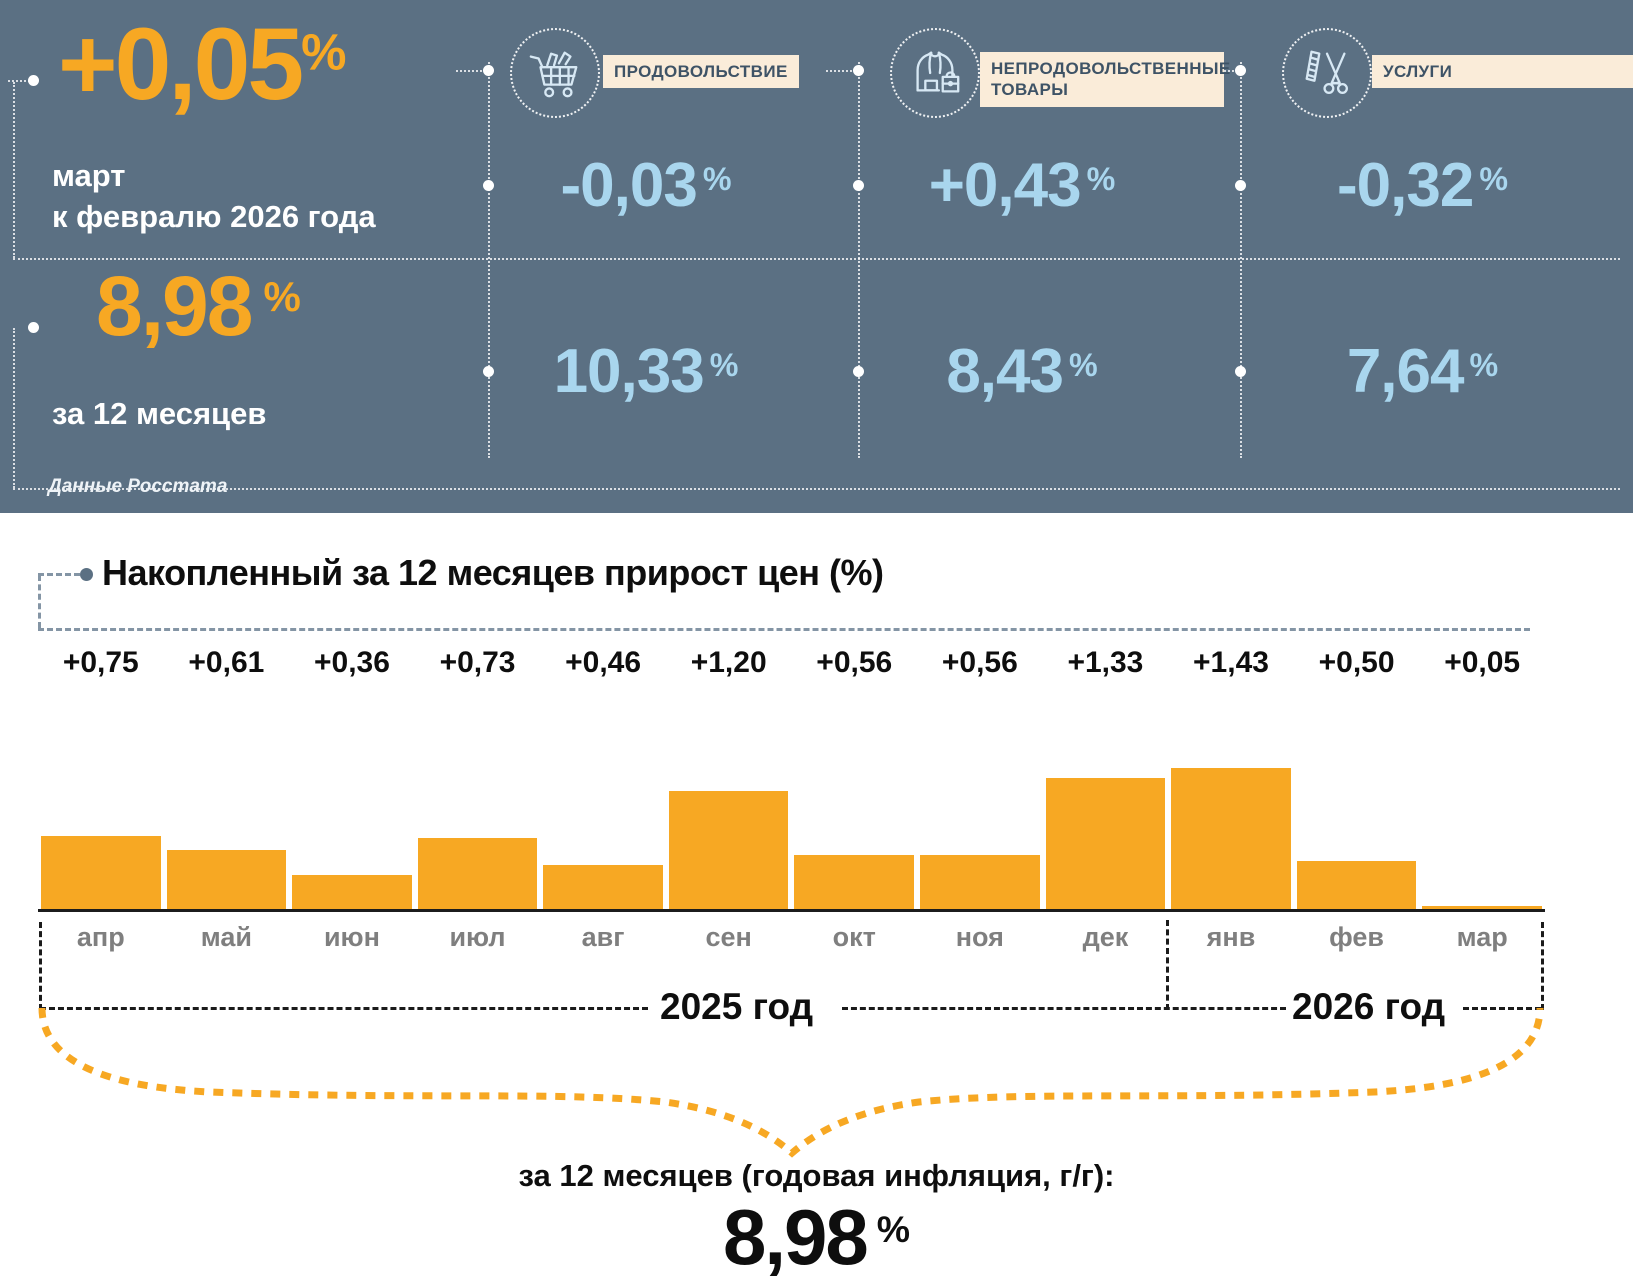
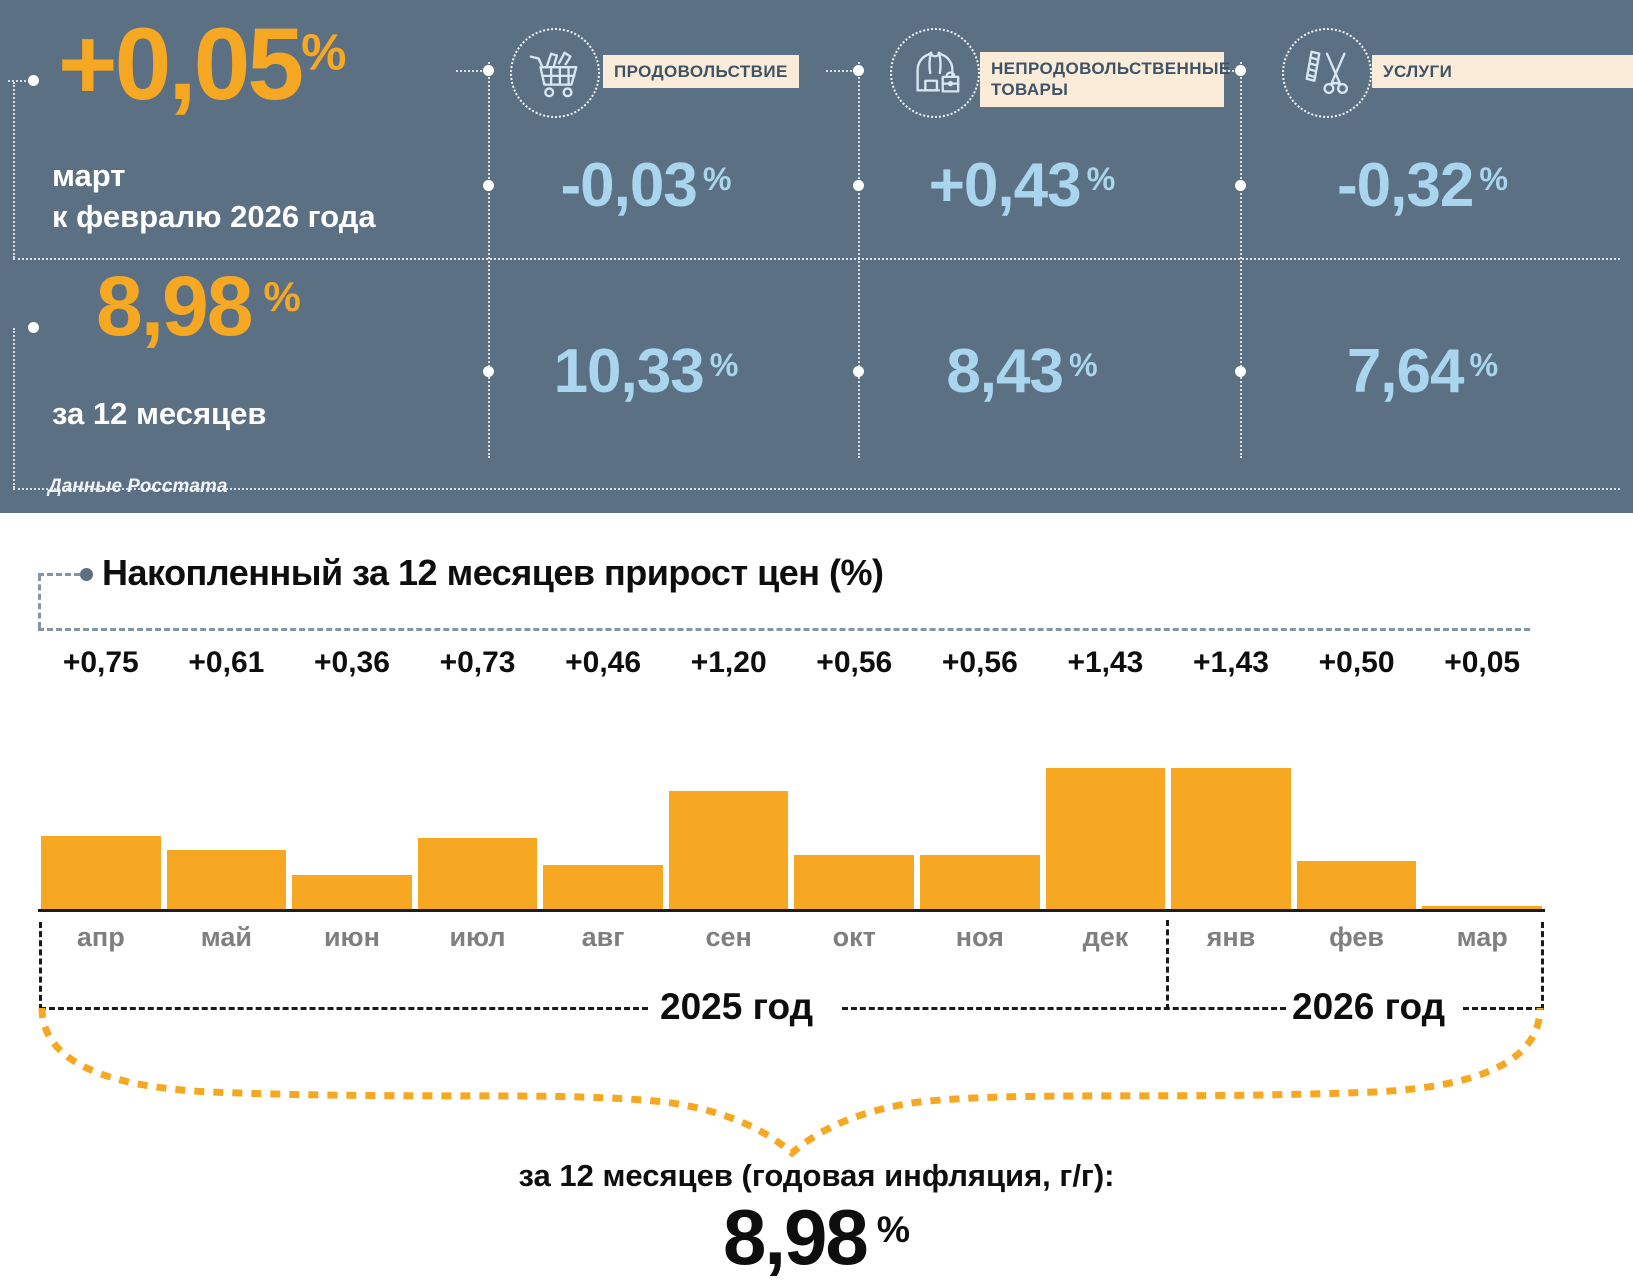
дек: +1,33 -> +1,43
